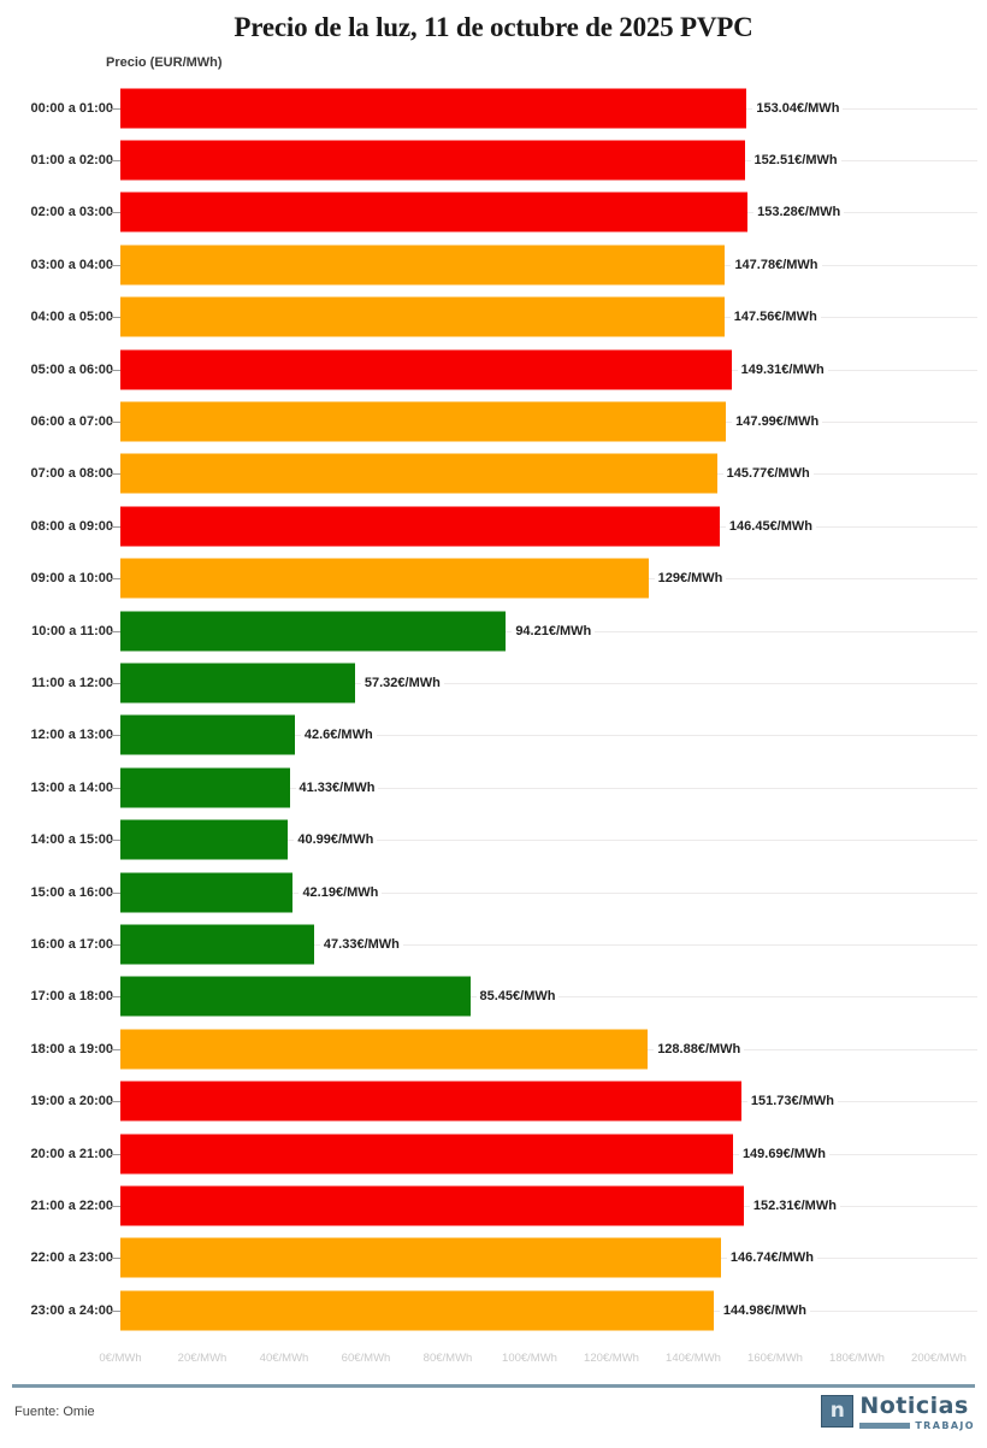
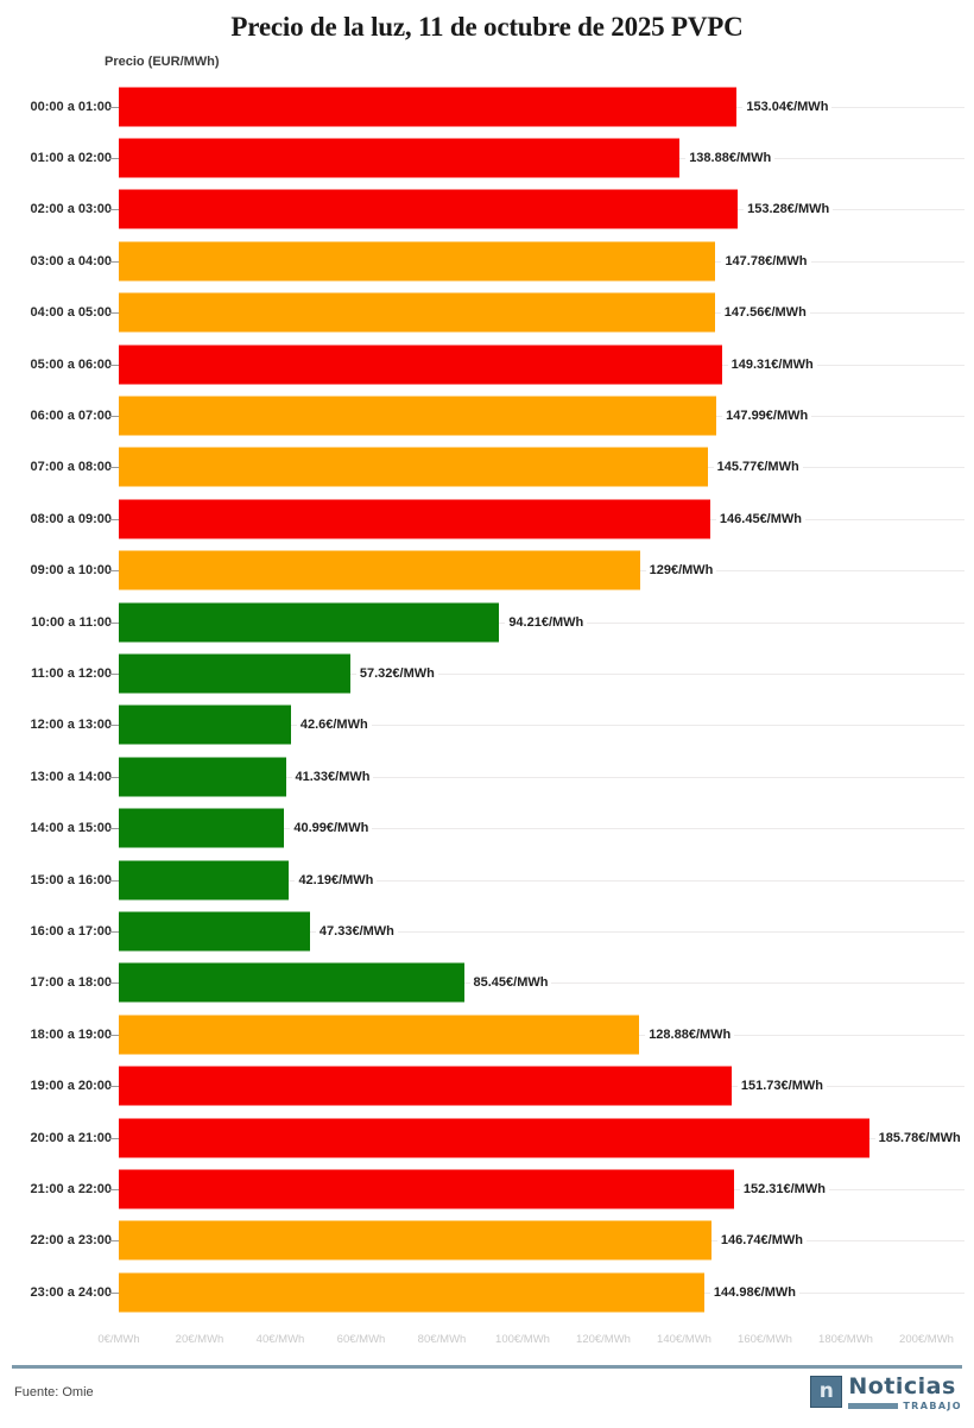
01:00 a 02:00: 152.51 -> 138.88
20:00 a 21:00: 149.69 -> 185.78
